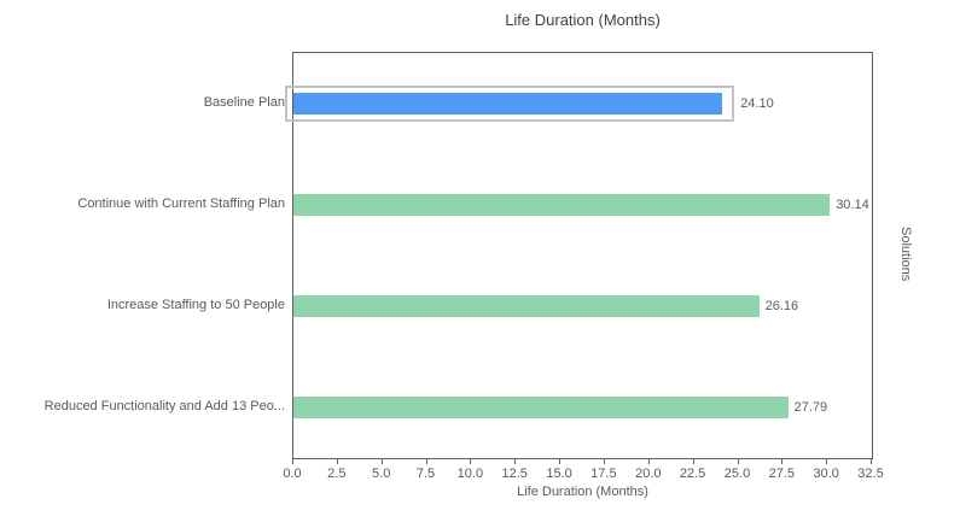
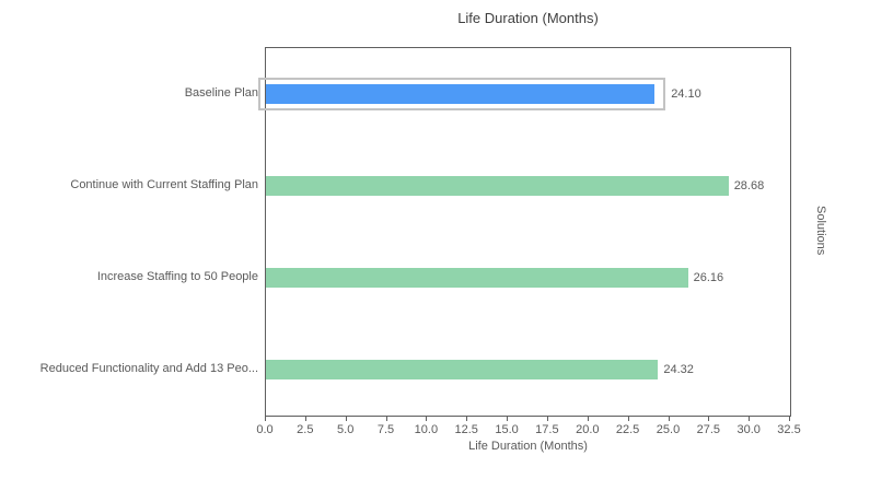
Continue with Current Staffing Plan: 30.14 -> 28.68
Reduced Functionality and Add 13 Peo...: 27.79 -> 24.32
